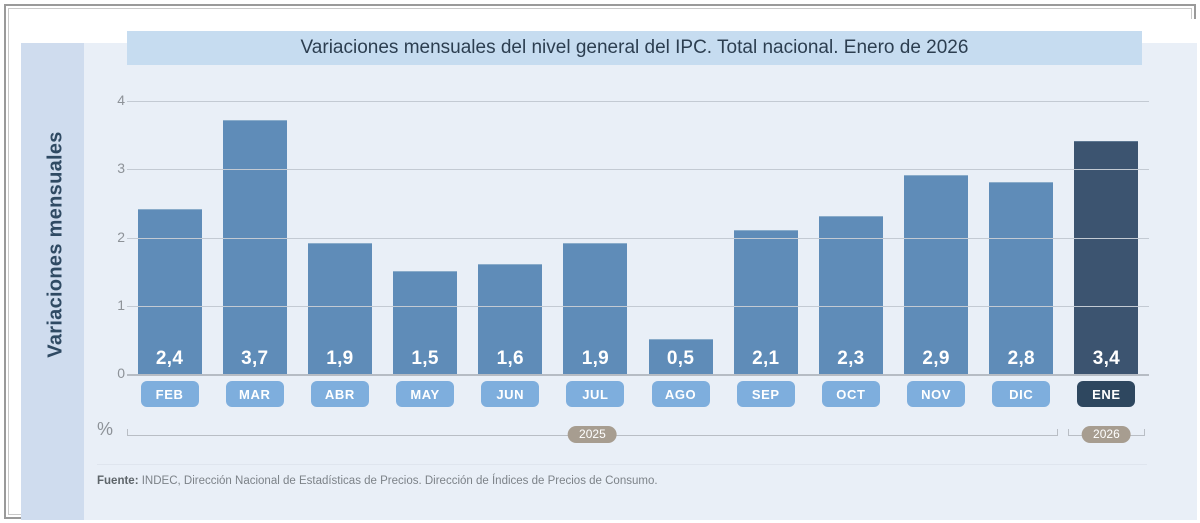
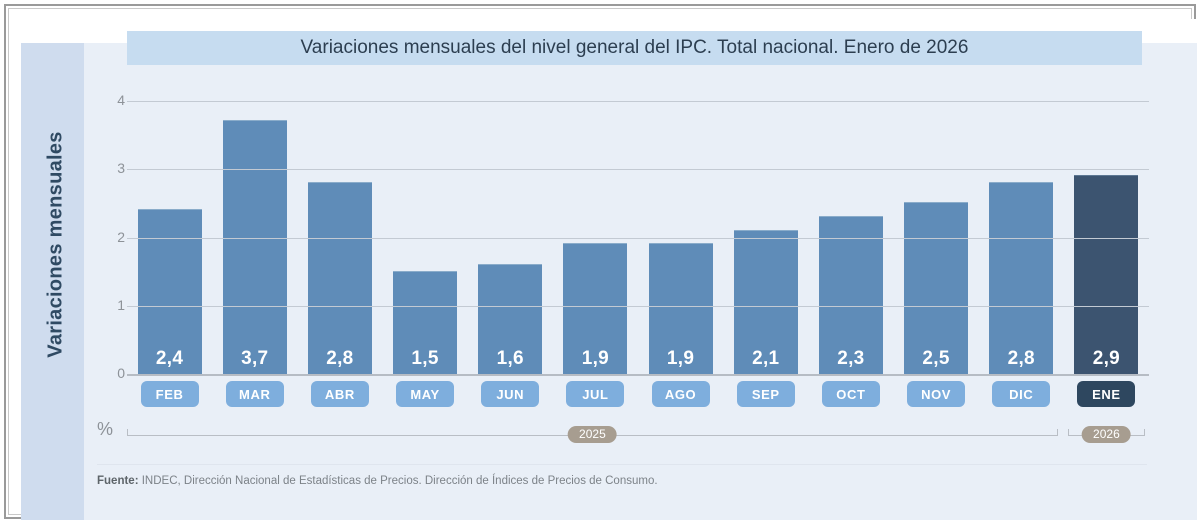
ABR: 1,9 -> 2,8
AGO: 0,5 -> 1,9
NOV: 2,9 -> 2,5
ENE: 3,4 -> 2,9
